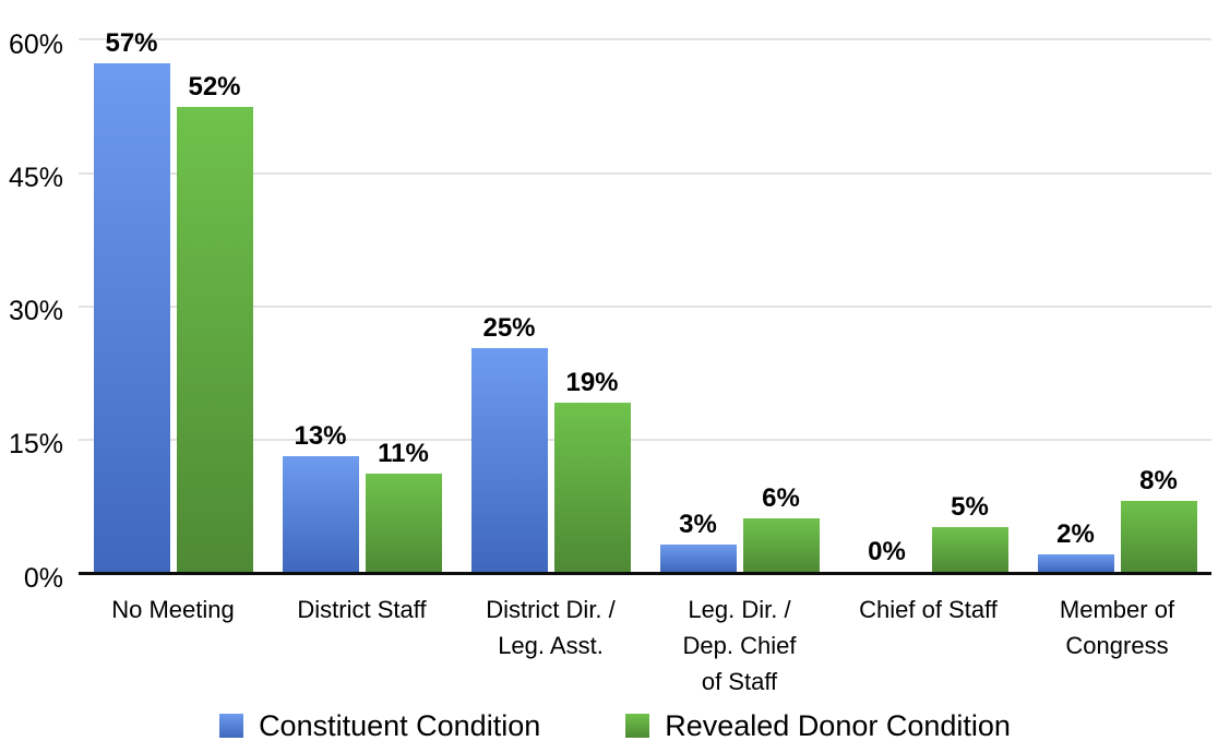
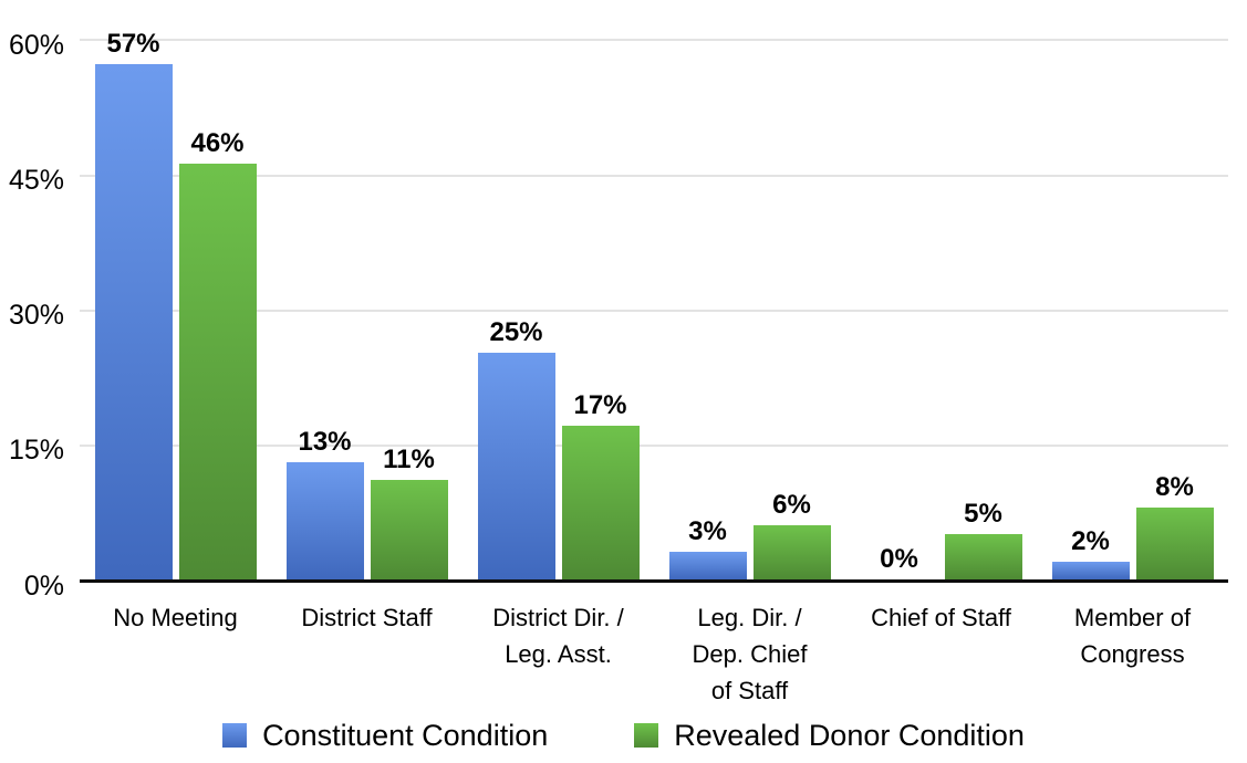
Revealed Donor Condition/No Meeting: 52% -> 46%
Revealed Donor Condition/District Dir. / Leg. Asst.: 19% -> 17%
